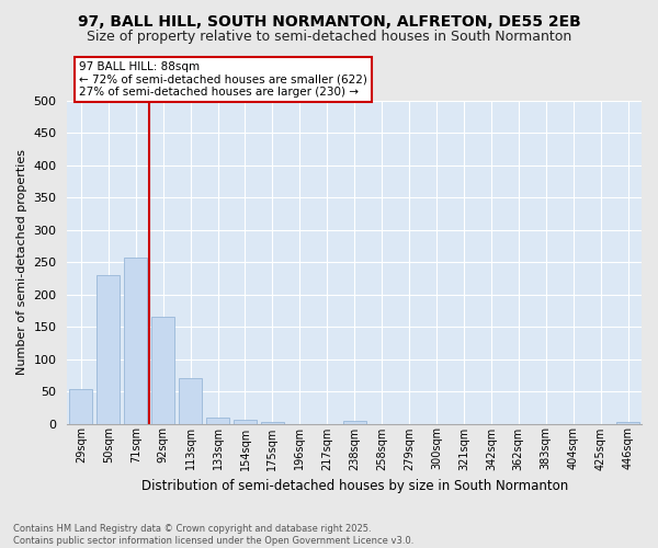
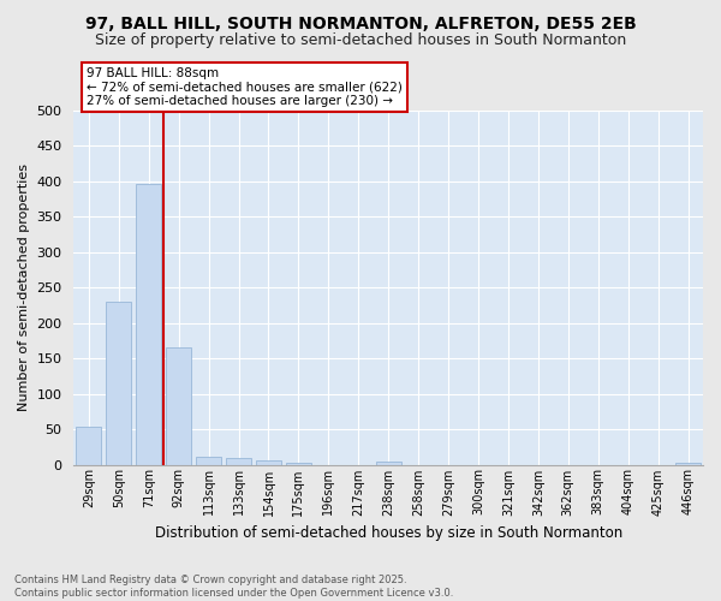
71sqm: 258 -> 396
113sqm: 70 -> 11
